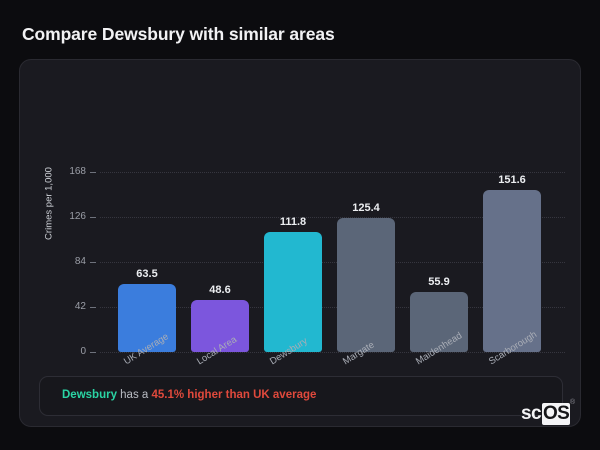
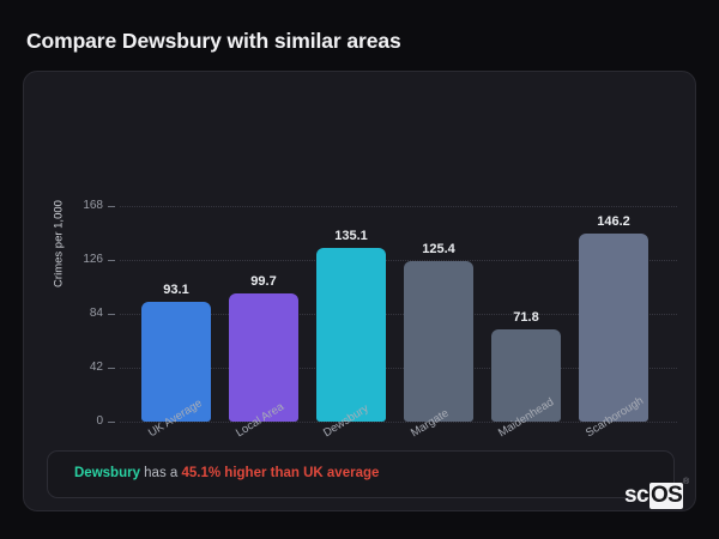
UK Average: 63.5 -> 93.1
Local Area: 48.6 -> 99.7
Dewsbury: 111.8 -> 135.1
Maidenhead: 55.9 -> 71.8
Scarborough: 151.6 -> 146.2
